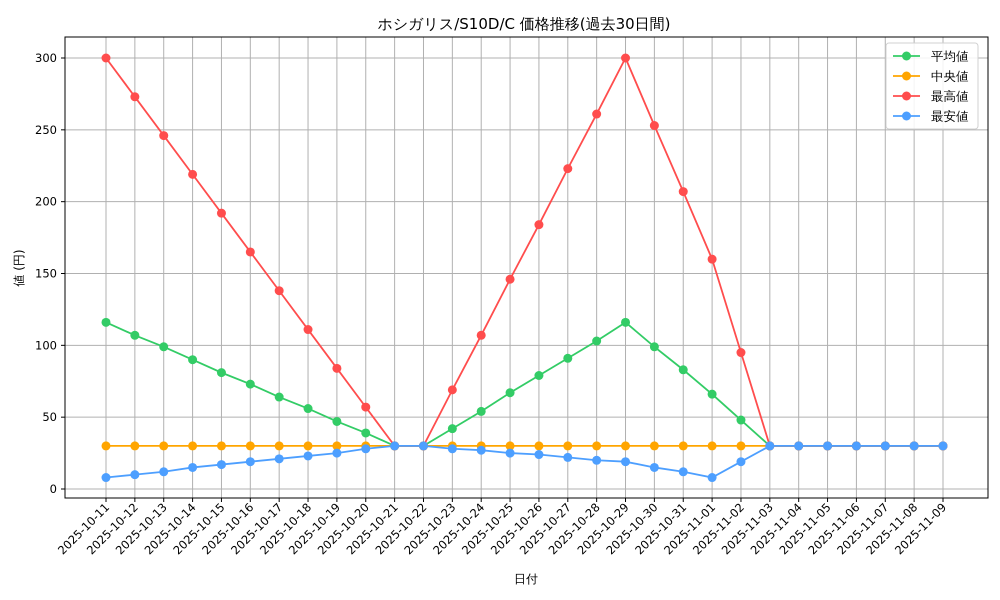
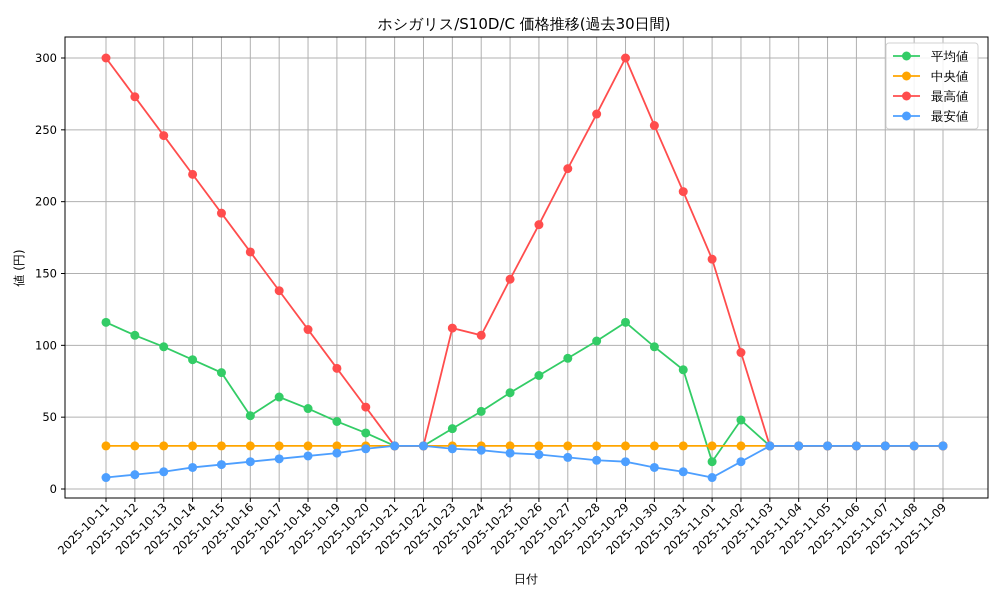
平均値/2025-10-16: 73 -> 51
最高値/2025-10-23: 69 -> 112
平均値/2025-11-01: 66 -> 19
